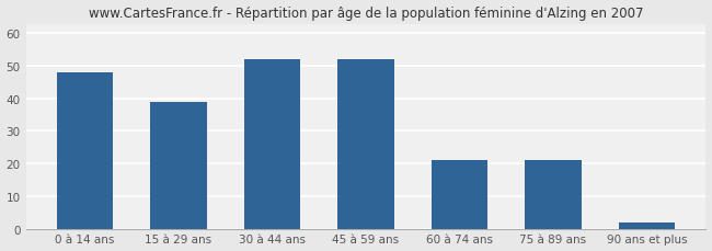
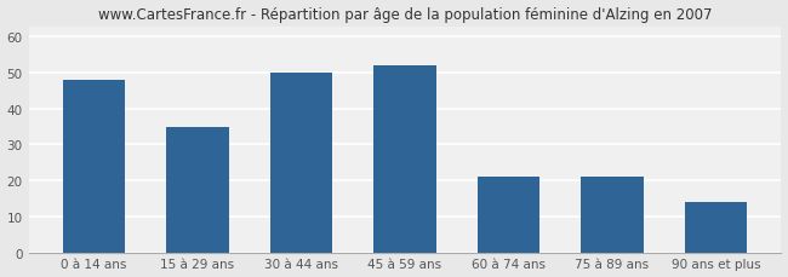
15 à 29 ans: 39 -> 35
30 à 44 ans: 52 -> 50
90 ans et plus: 2 -> 14
